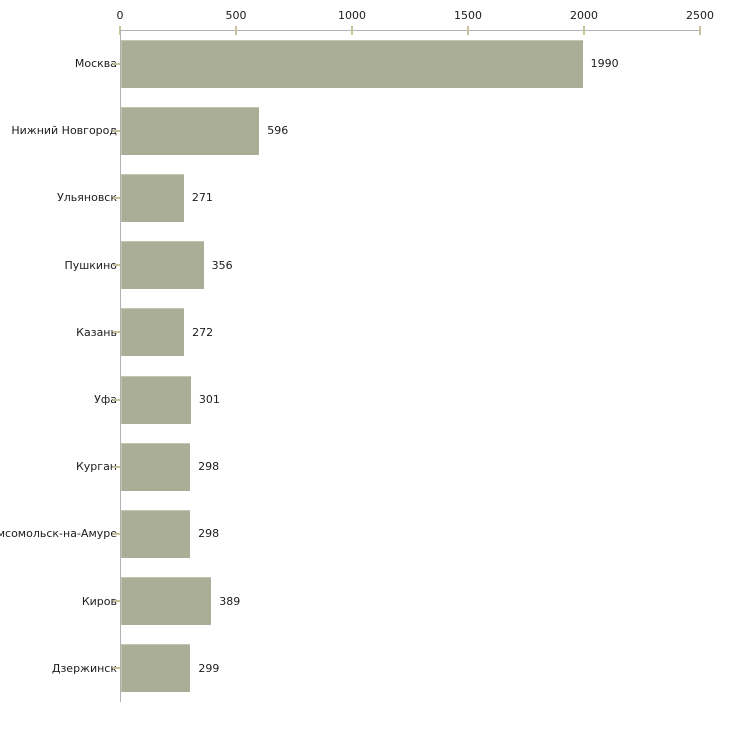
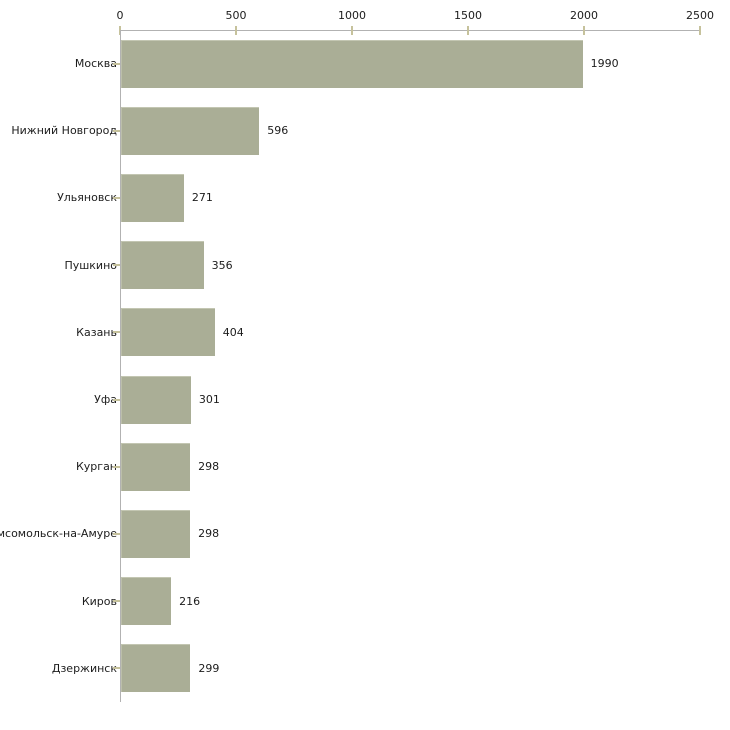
Казань: 272 -> 404
Киров: 389 -> 216
